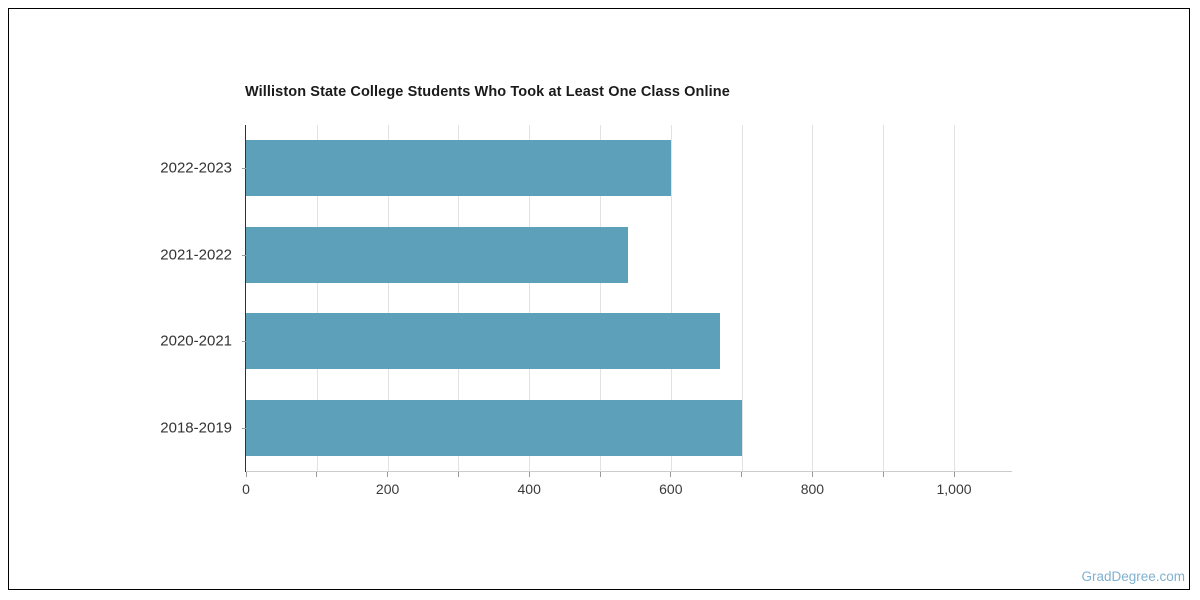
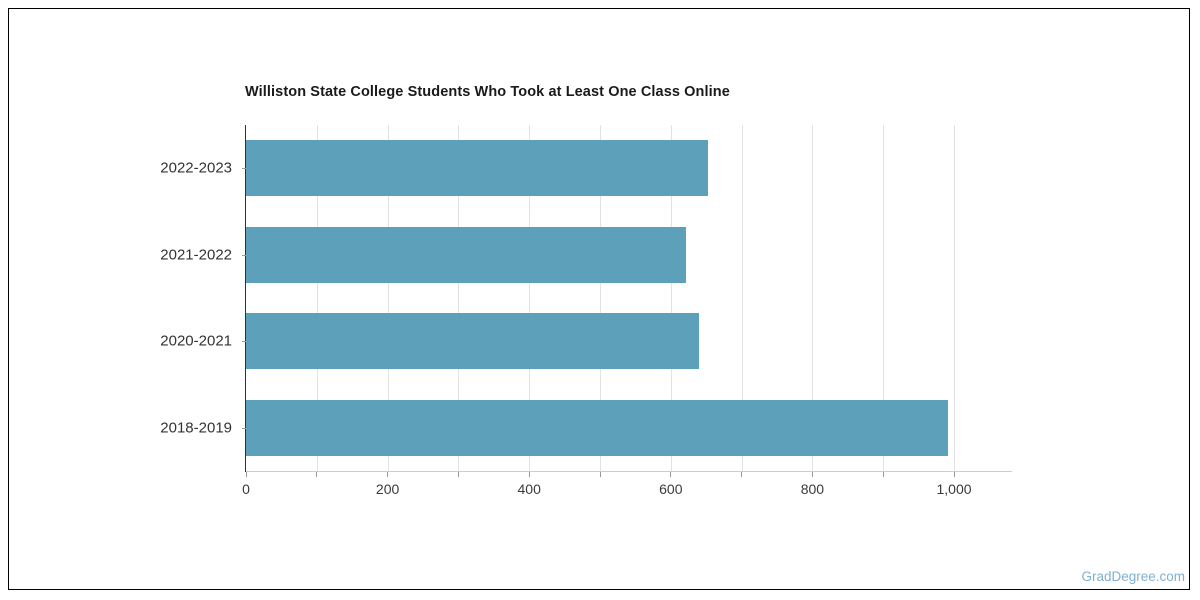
2022-2023: 600 -> 650
2021-2022: 540 -> 620
2020-2021: 670 -> 640
2018-2019: 700 -> 990
